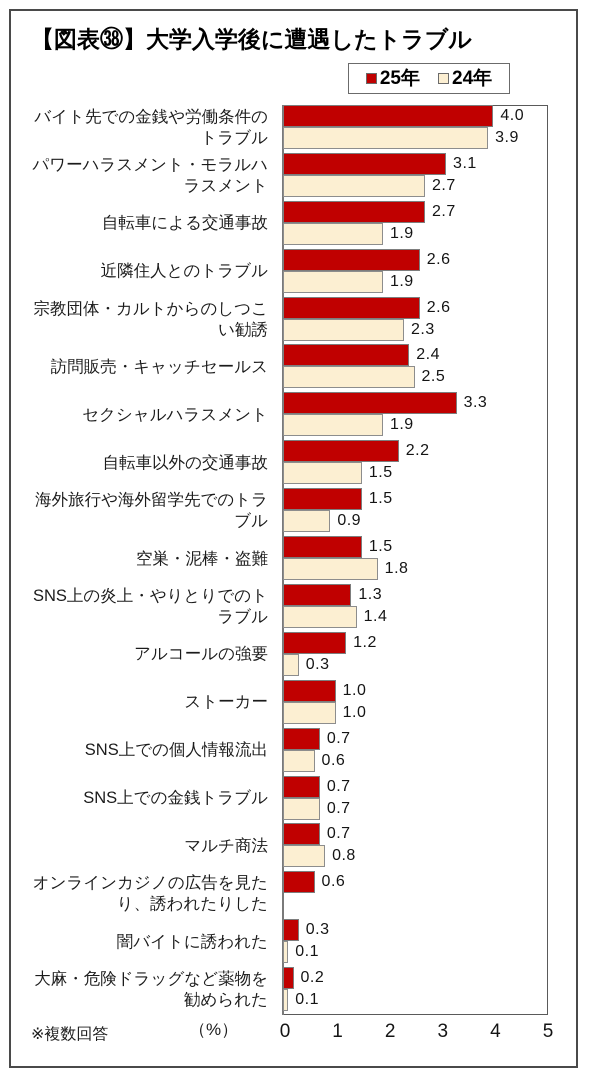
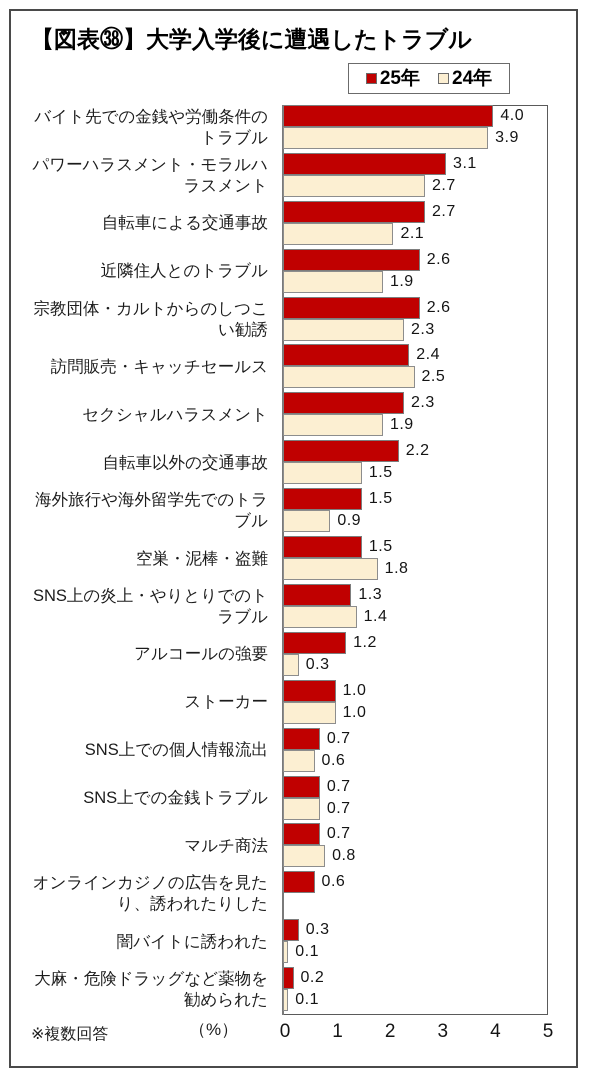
24年/自転車による交通事故: 1.9 -> 2.1
25年/セクシャルハラスメント: 3.3 -> 2.3
